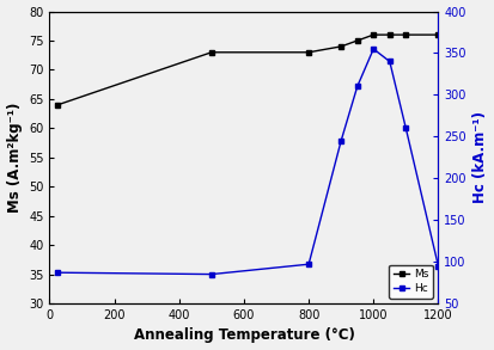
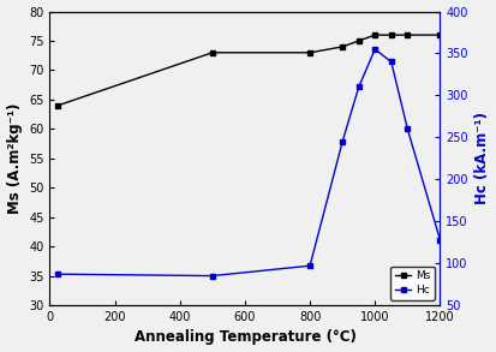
Hc/1200: 95 -> 128
